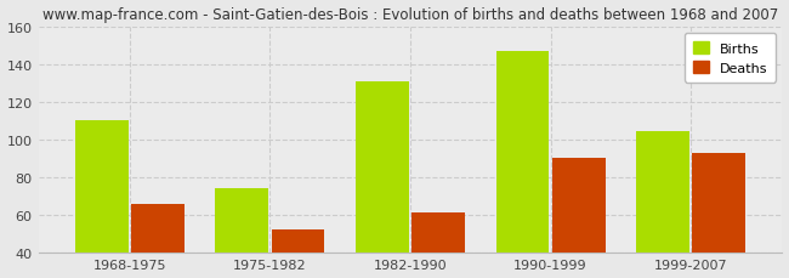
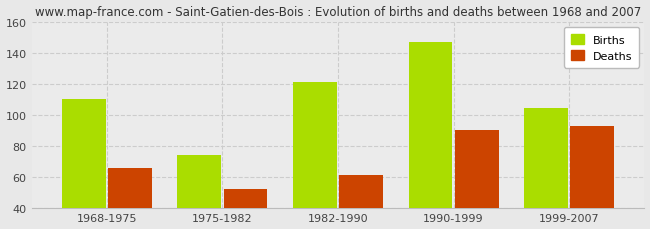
Births/1982-1990: 131 -> 121
